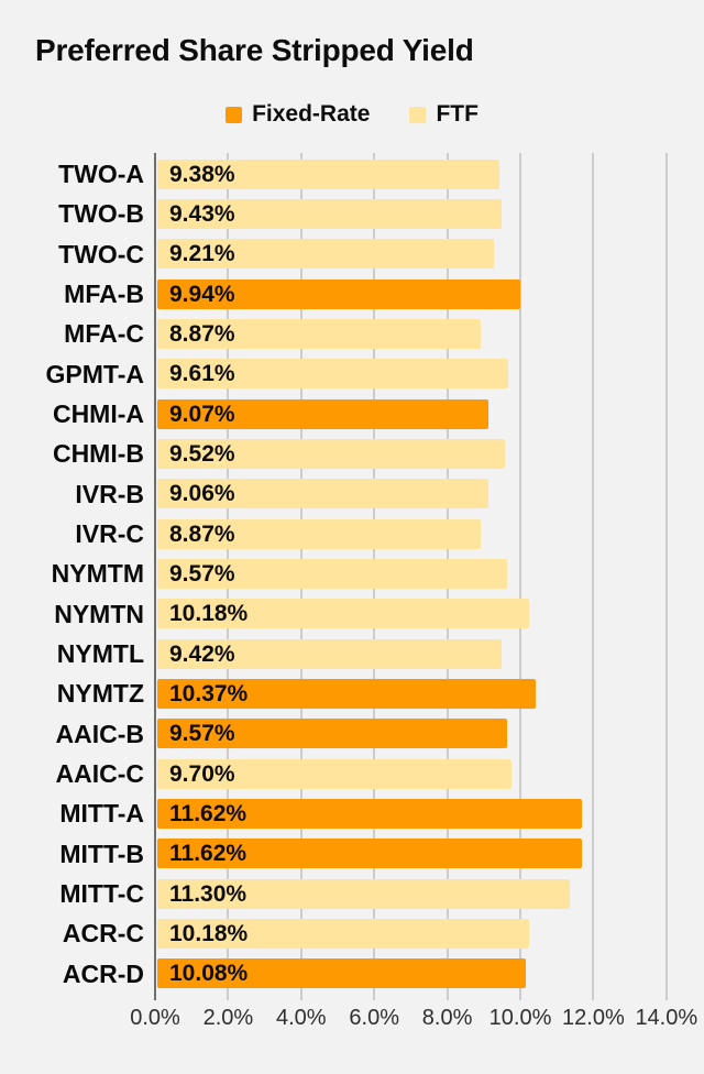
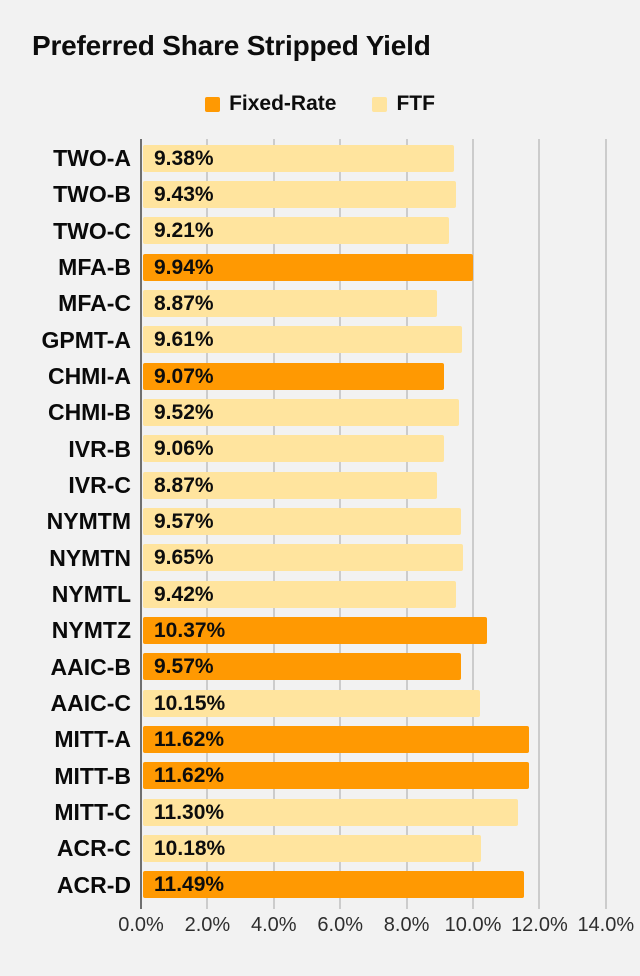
NYMTN: 10.18% -> 9.65%
AAIC-C: 9.70% -> 10.15%
ACR-D: 10.08% -> 11.49%
